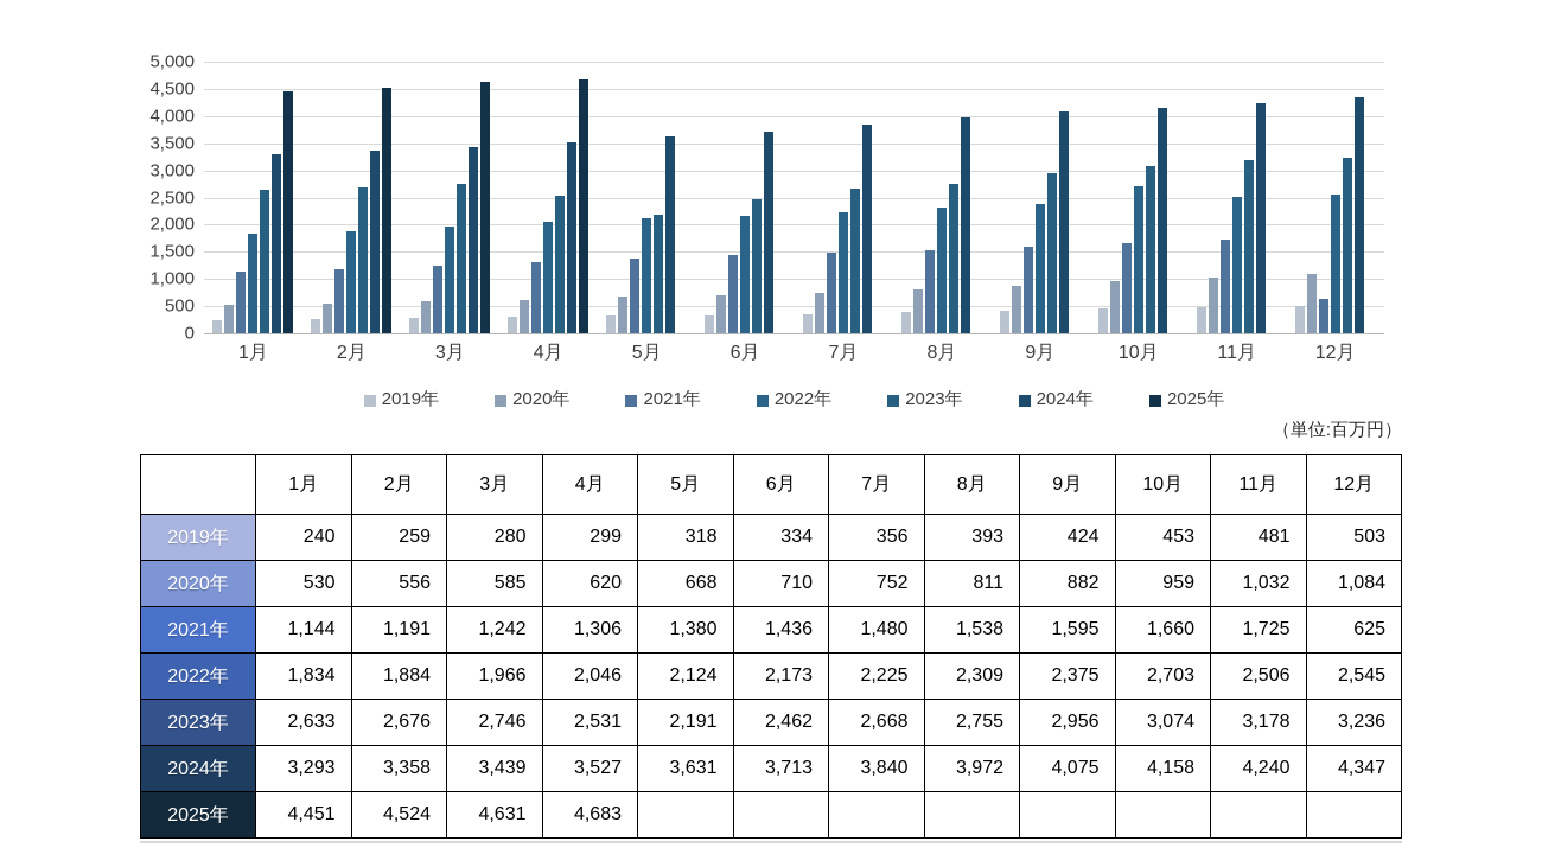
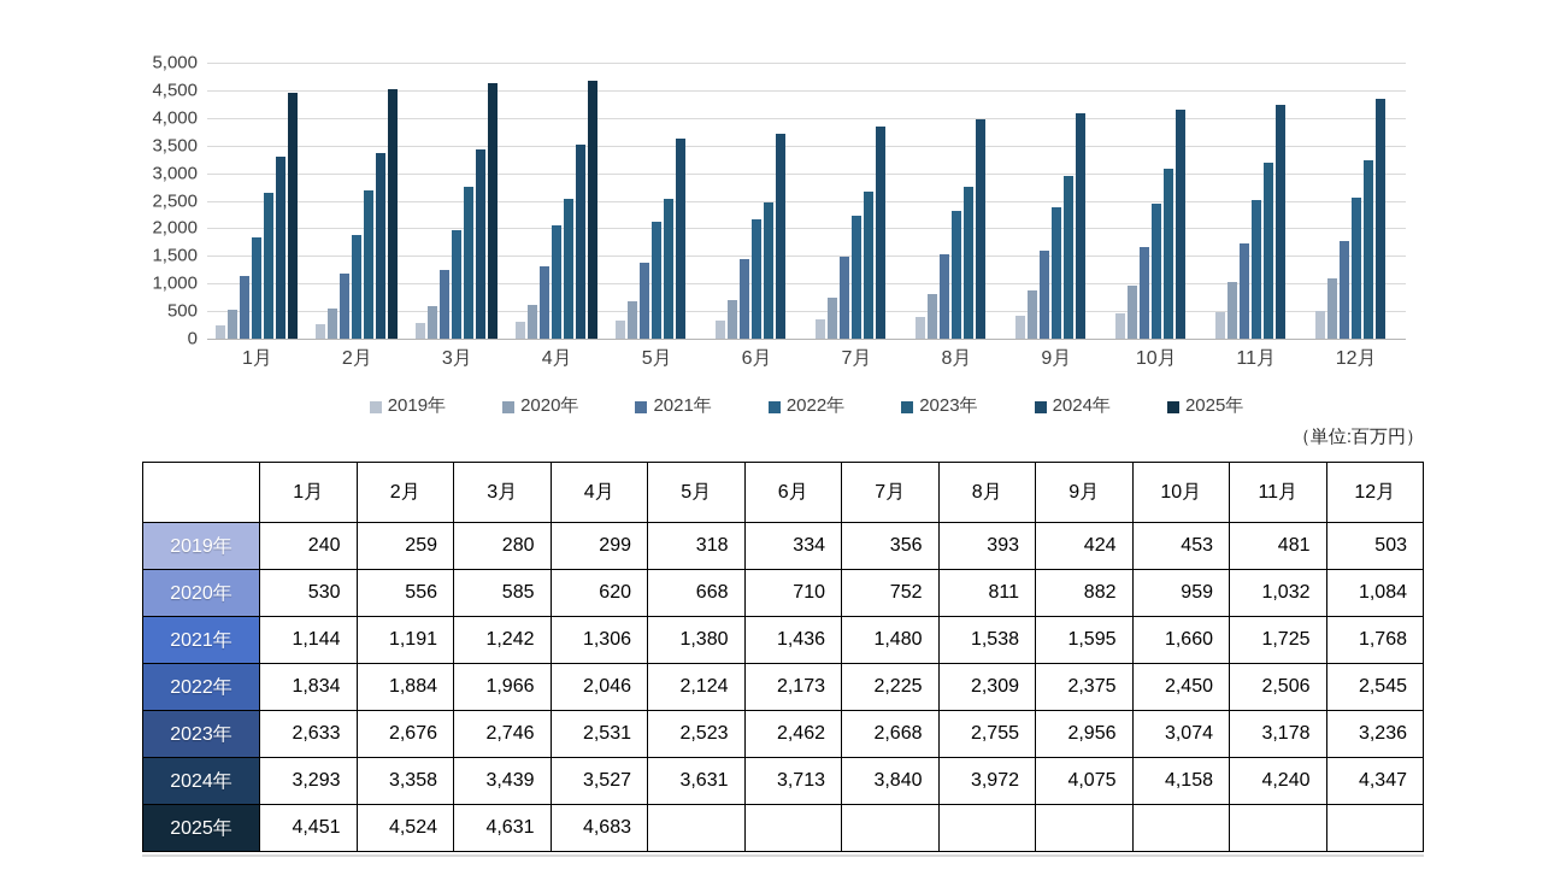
2023年/5月: 2,191 -> 2,523
2022年/10月: 2,703 -> 2,450
2021年/12月: 625 -> 1,768
